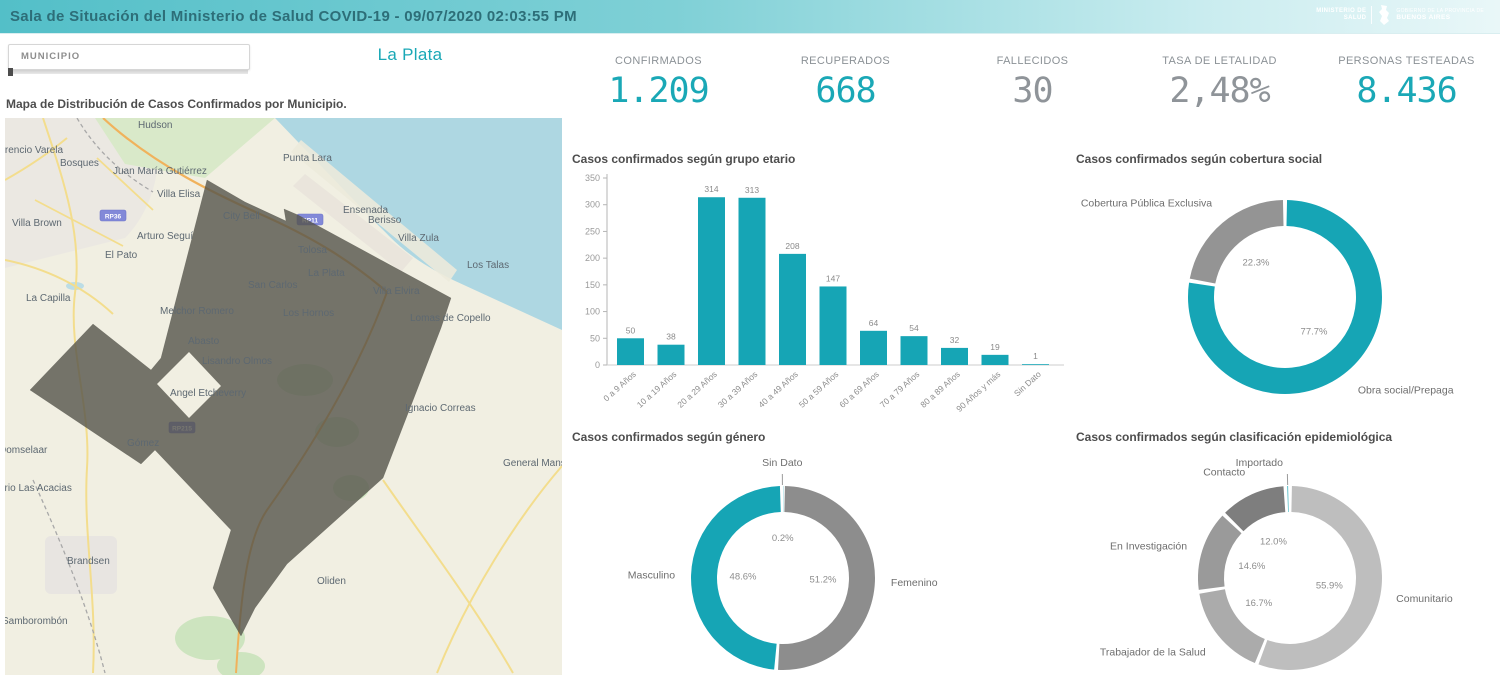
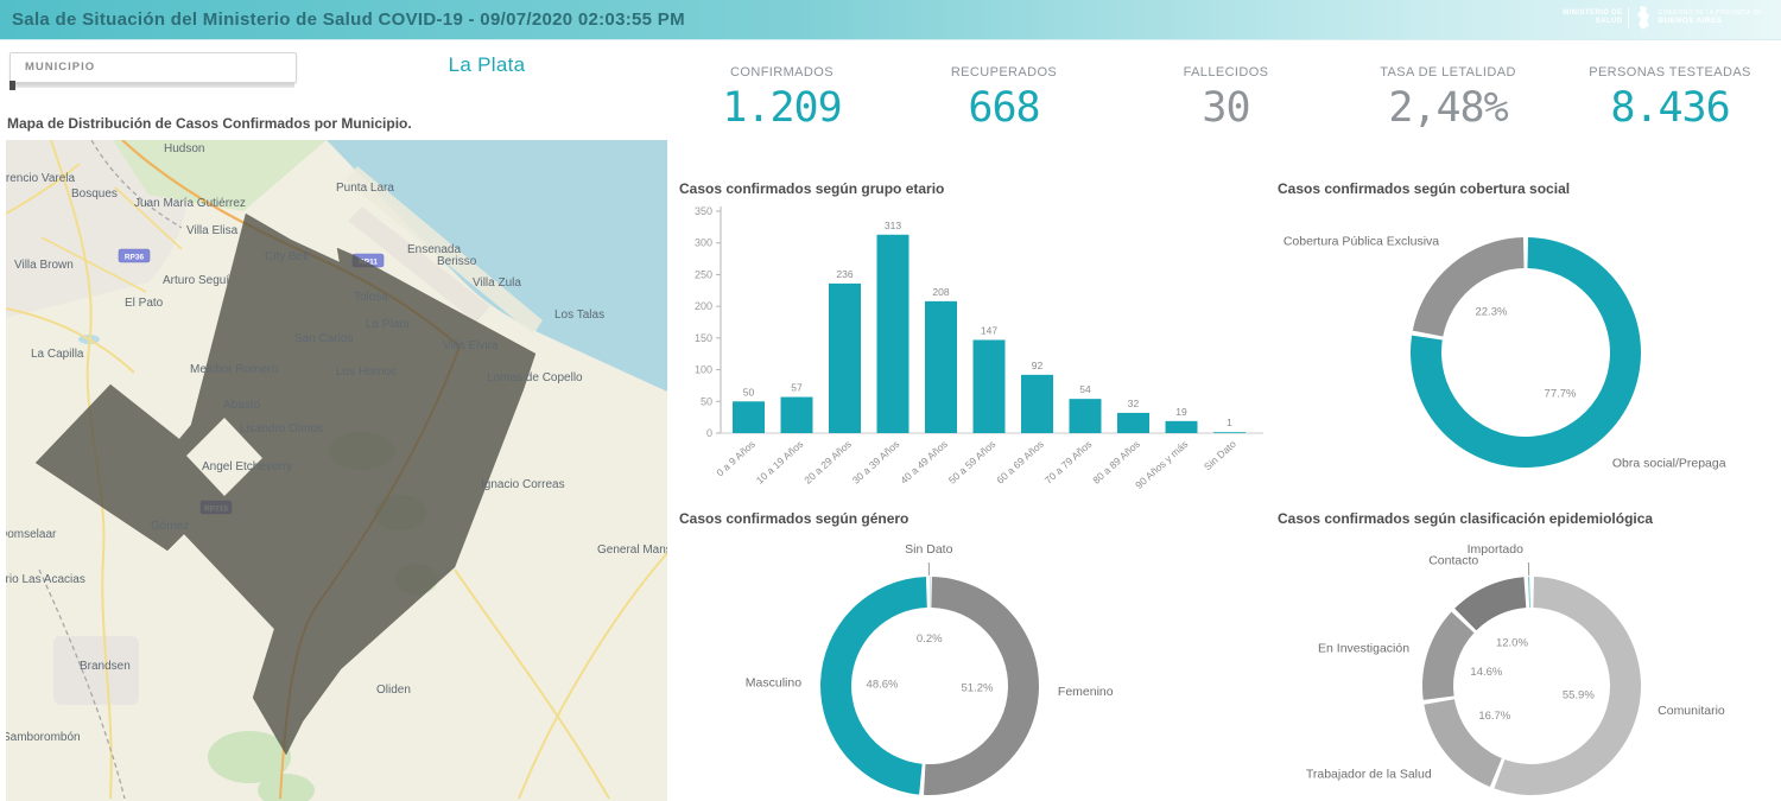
Casos confirmados según grupo etario/10 a 19 Años: 38 -> 57
Casos confirmados según grupo etario/20 a 29 Años: 314 -> 236
Casos confirmados según grupo etario/60 a 69 Años: 64 -> 92
